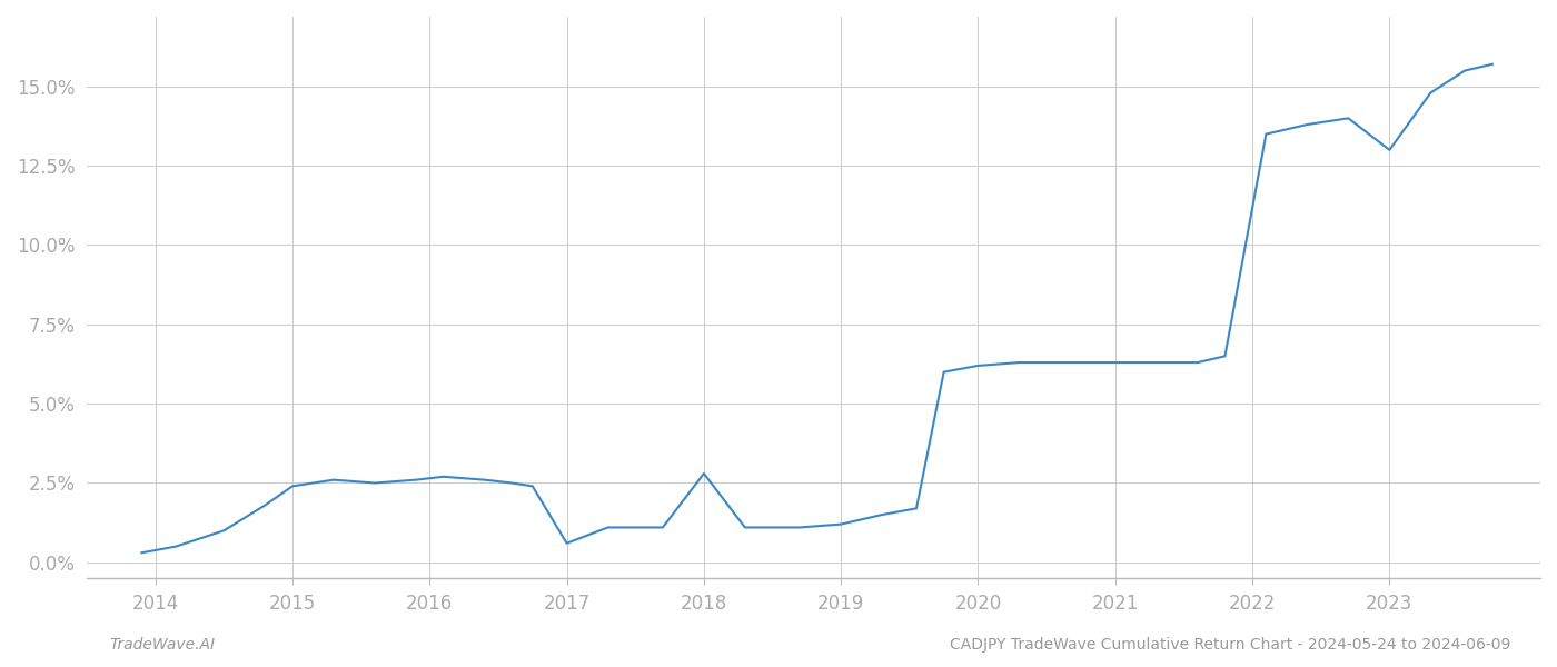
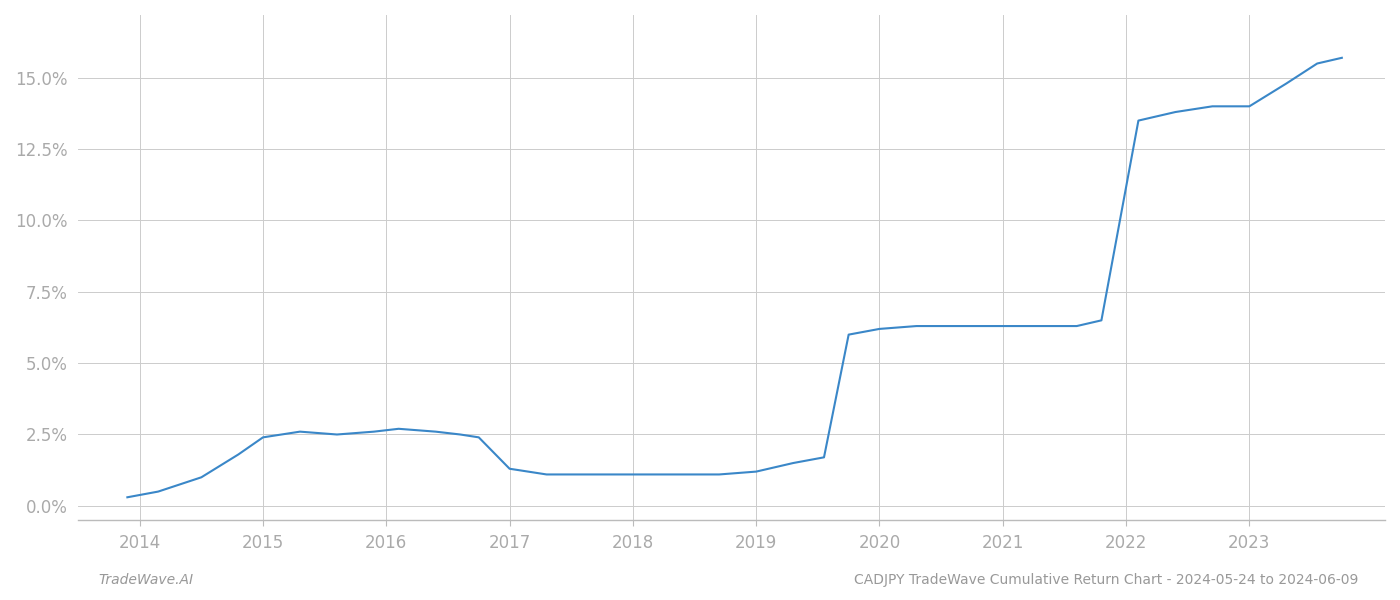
2017: 0.6% -> 1.3%
2018: 2.8% -> 1.1%
2023: 13.0% -> 14.0%
